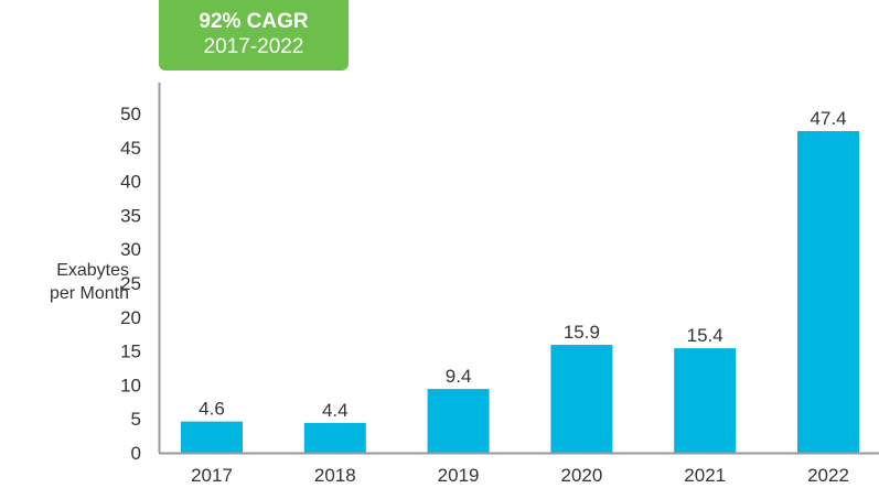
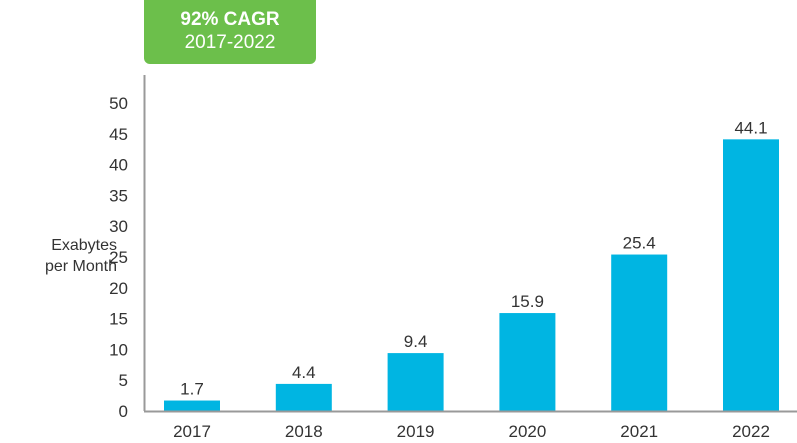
2017: 4.6 -> 1.7
2021: 15.4 -> 25.4
2022: 47.4 -> 44.1
